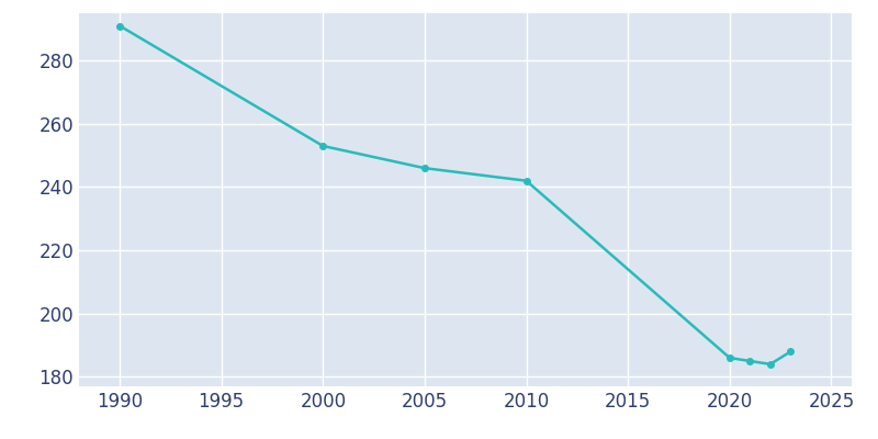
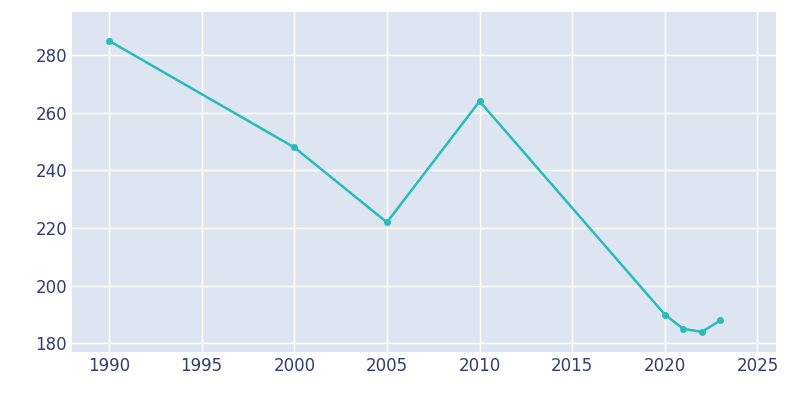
1990: 291 -> 285
2000: 253 -> 248
2005: 246 -> 222
2010: 242 -> 264
2020: 186 -> 190
